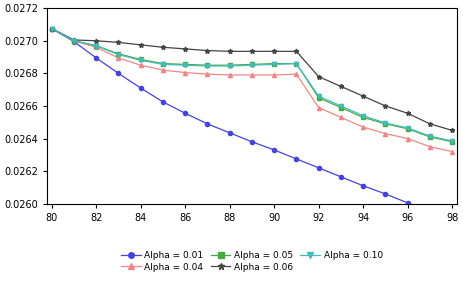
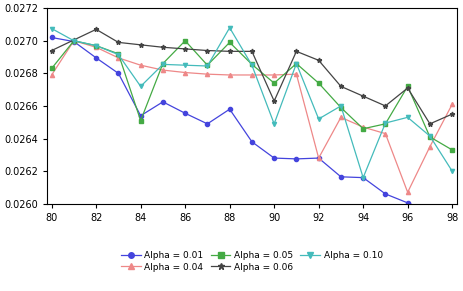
Alpha = 0.01/80: 0.027075 -> 0.027020
Alpha = 0.04/80: 0.027075 -> 0.026790
Alpha = 0.05/80: 0.027075 -> 0.026830
Alpha = 0.06/80: 0.027075 -> 0.026940
Alpha = 0.06/82: 0.027000 -> 0.027070
Alpha = 0.01/84: 0.026710 -> 0.026540
Alpha = 0.05/84: 0.026885 -> 0.026510
Alpha = 0.10/84: 0.026880 -> 0.026720
Alpha = 0.05/86: 0.026855 -> 0.027000
Alpha = 0.01/88: 0.026435 -> 0.026580
Alpha = 0.05/88: 0.026850 -> 0.026990
Alpha = 0.10/88: 0.026845 -> 0.027080
Alpha = 0.01/90: 0.026330 -> 0.026280
Alpha = 0.05/90: 0.026860 -> 0.026740
Alpha = 0.06/90: 0.026935 -> 0.026630
Alpha = 0.10/90: 0.026855 -> 0.026490
Alpha = 0.01/92: 0.026220 -> 0.026280
Alpha = 0.04/92: 0.026590 -> 0.026280
Alpha = 0.05/92: 0.026650 -> 0.026740
Alpha = 0.06/92: 0.026780 -> 0.026880
Alpha = 0.10/92: 0.026660 -> 0.026520
Alpha = 0.01/94: 0.026110 -> 0.026160
Alpha = 0.05/94: 0.026530 -> 0.026460
Alpha = 0.10/94: 0.026540 -> 0.026160
Alpha = 0.04/96: 0.026400 -> 0.026070
Alpha = 0.05/96: 0.026460 -> 0.026720
Alpha = 0.06/96: 0.026555 -> 0.026710
Alpha = 0.10/96: 0.026465 -> 0.026530
Alpha = 0.04/98: 0.026320 -> 0.026610
Alpha = 0.05/98: 0.026380 -> 0.026330
Alpha = 0.06/98: 0.026450 -> 0.026550
Alpha = 0.10/98: 0.026385 -> 0.026200
